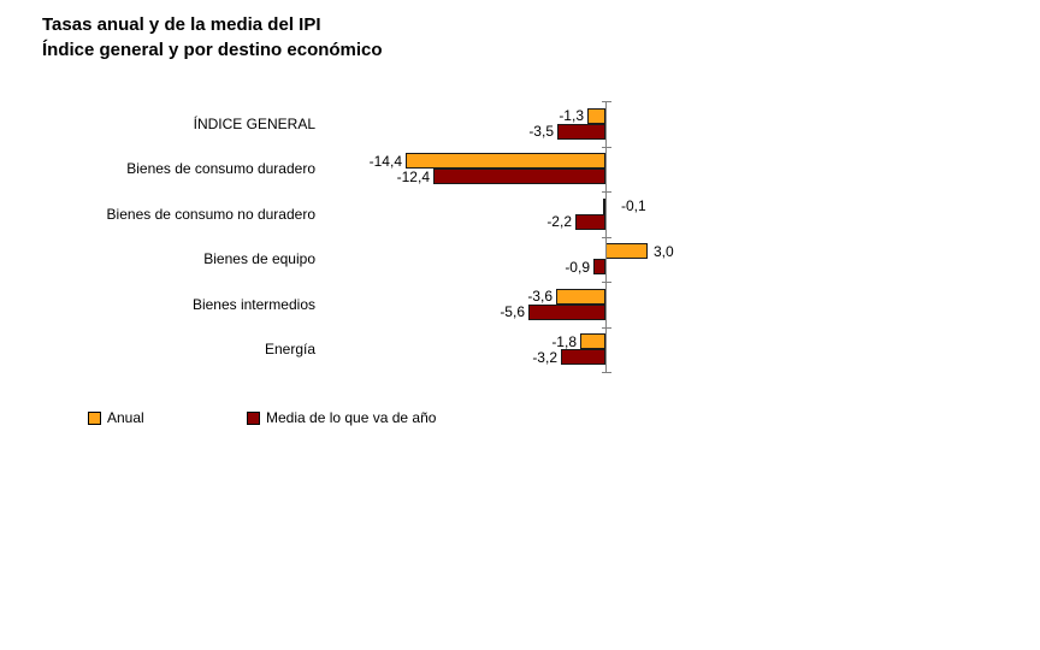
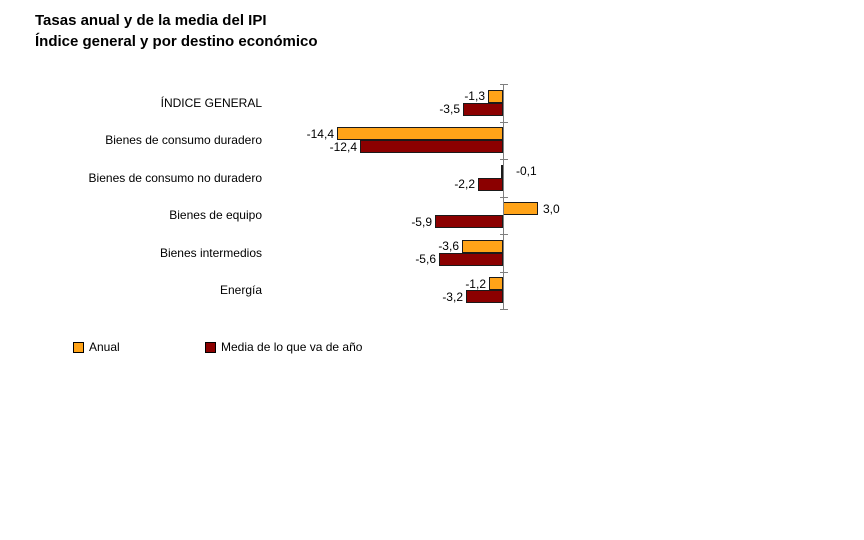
Media de lo que va de año/Bienes de equipo: -0,9 -> -5,9
Anual/Energía: -1,8 -> -1,2
